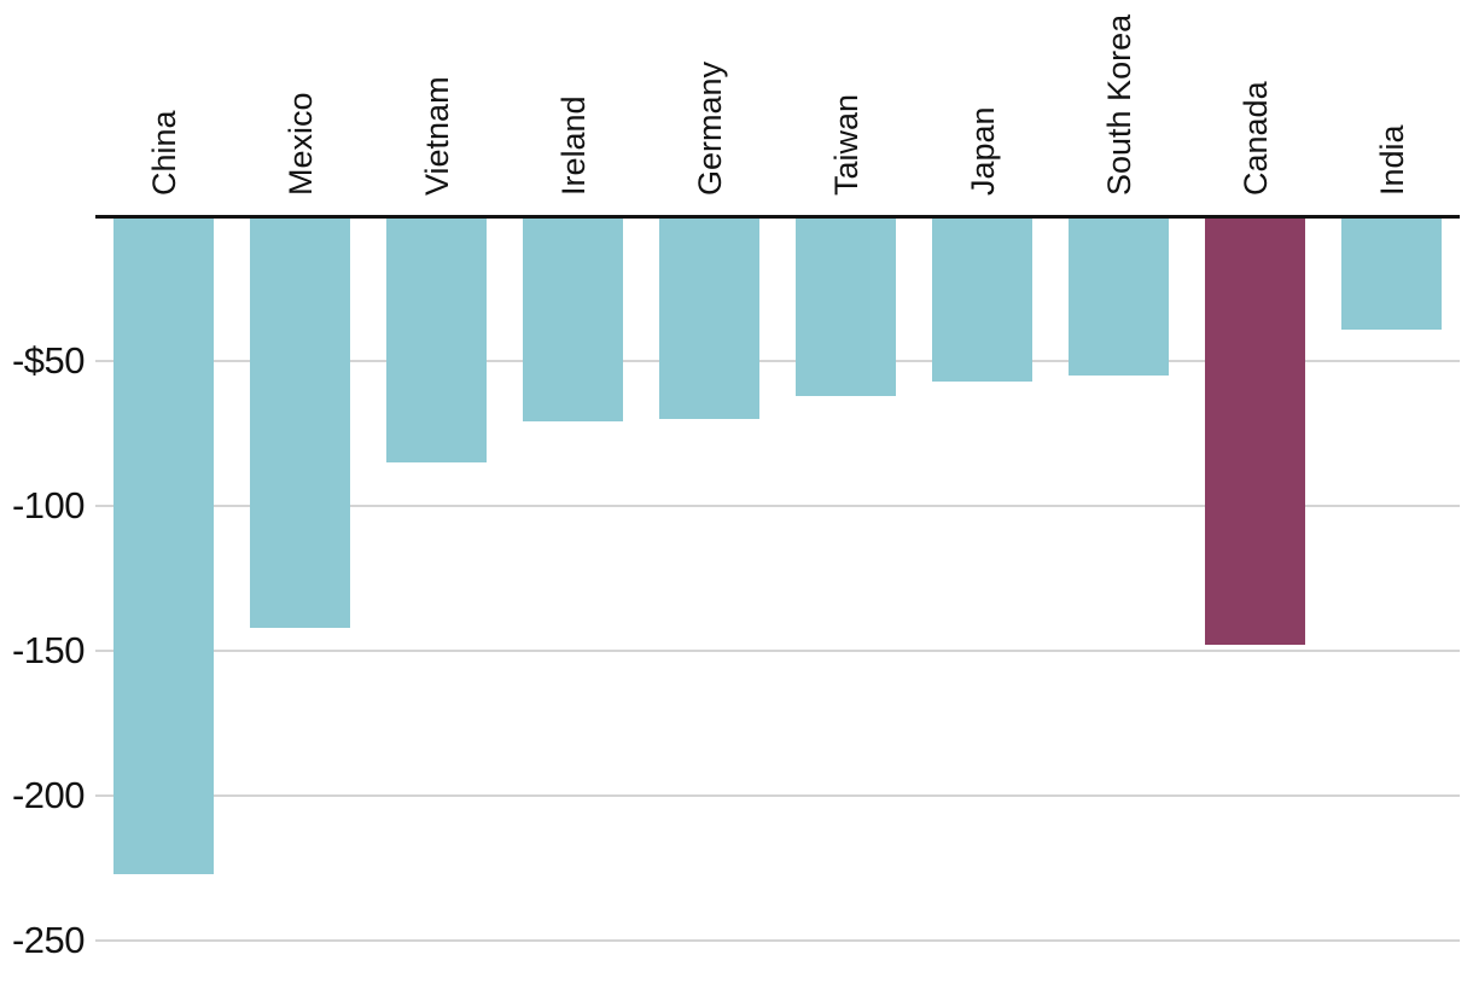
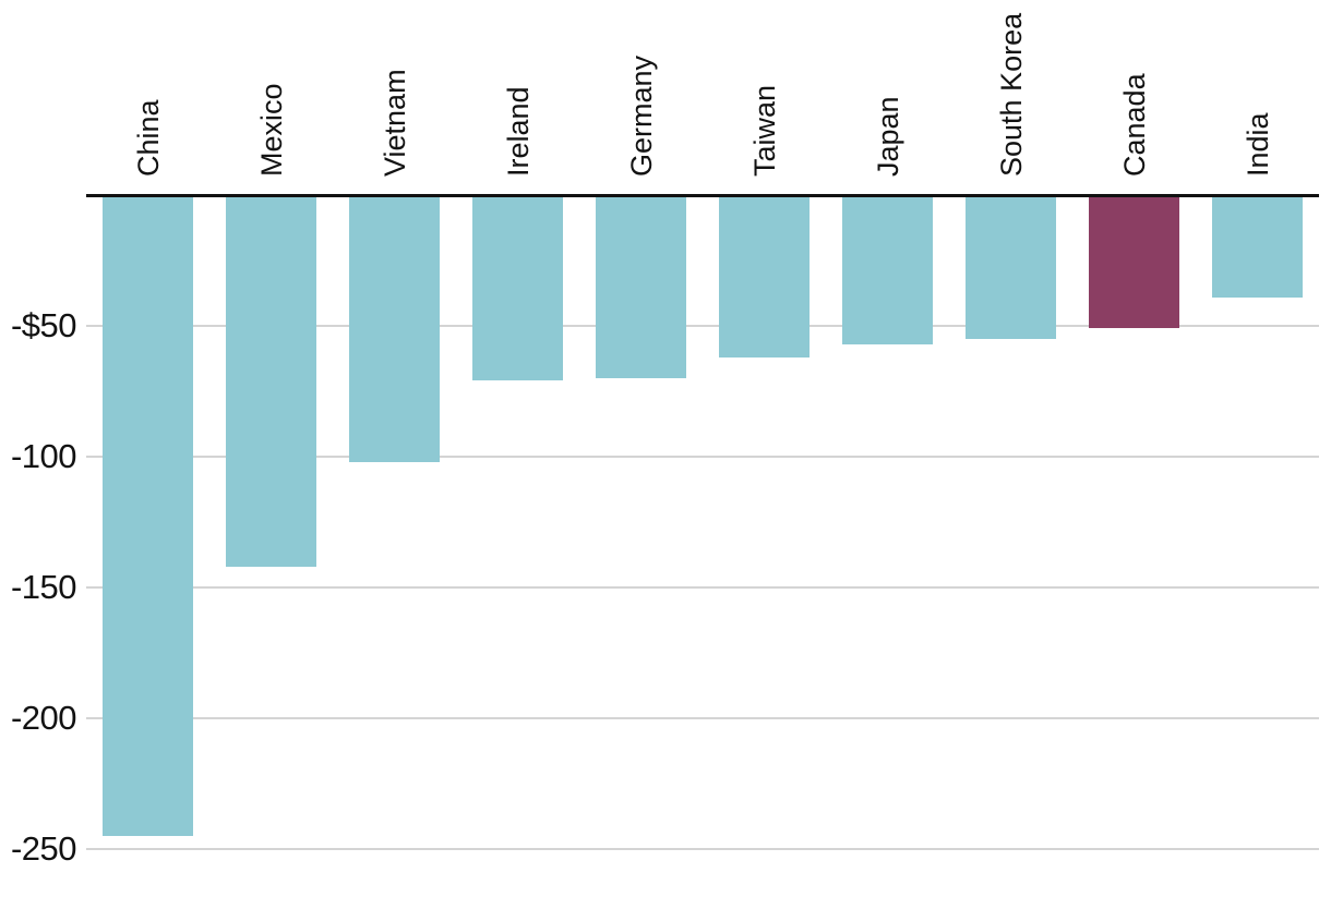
China: -$227 -> -$245
Vietnam: -$85 -> -$102
Canada: -$148 -> -$51
